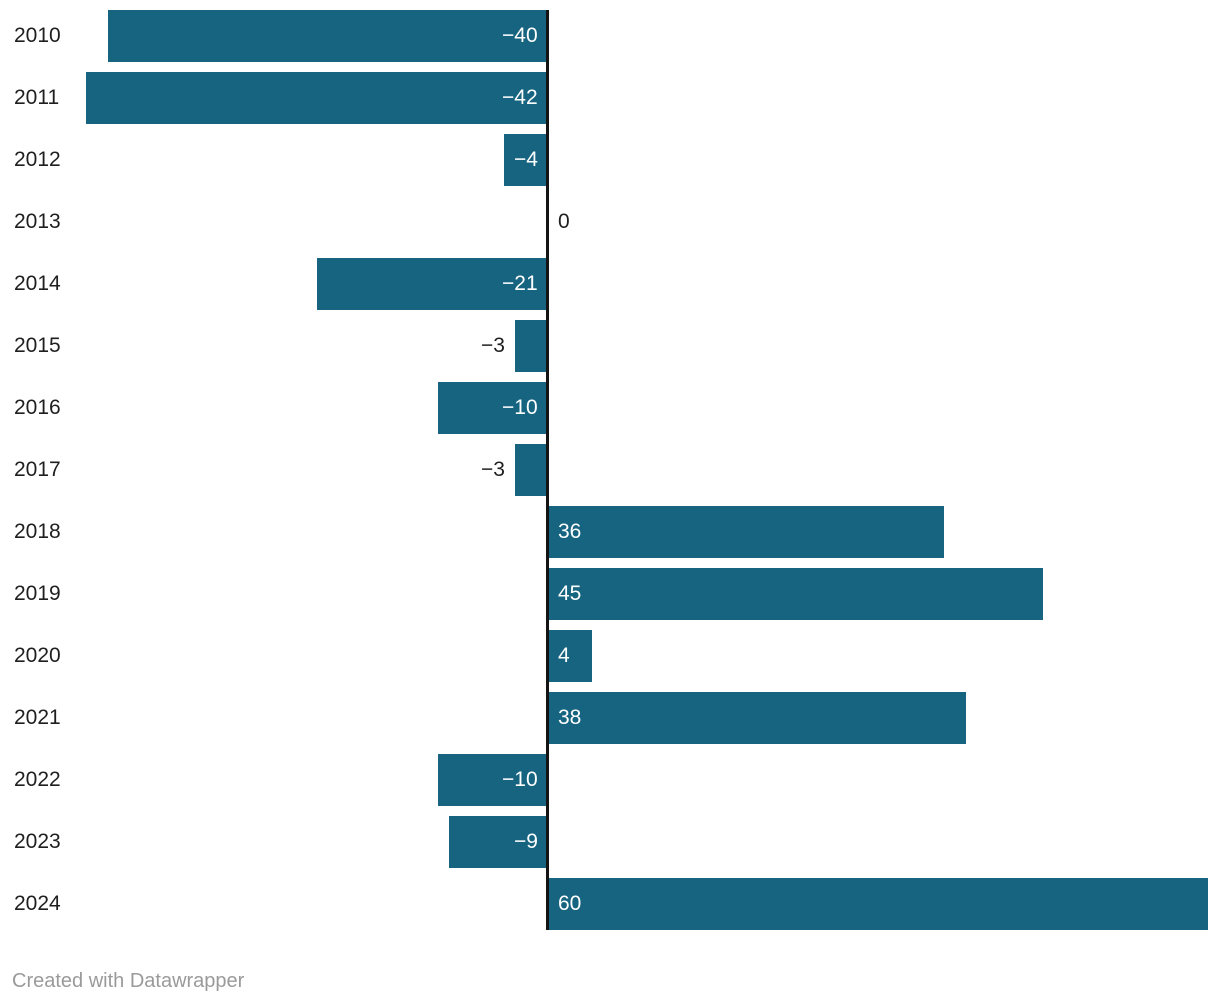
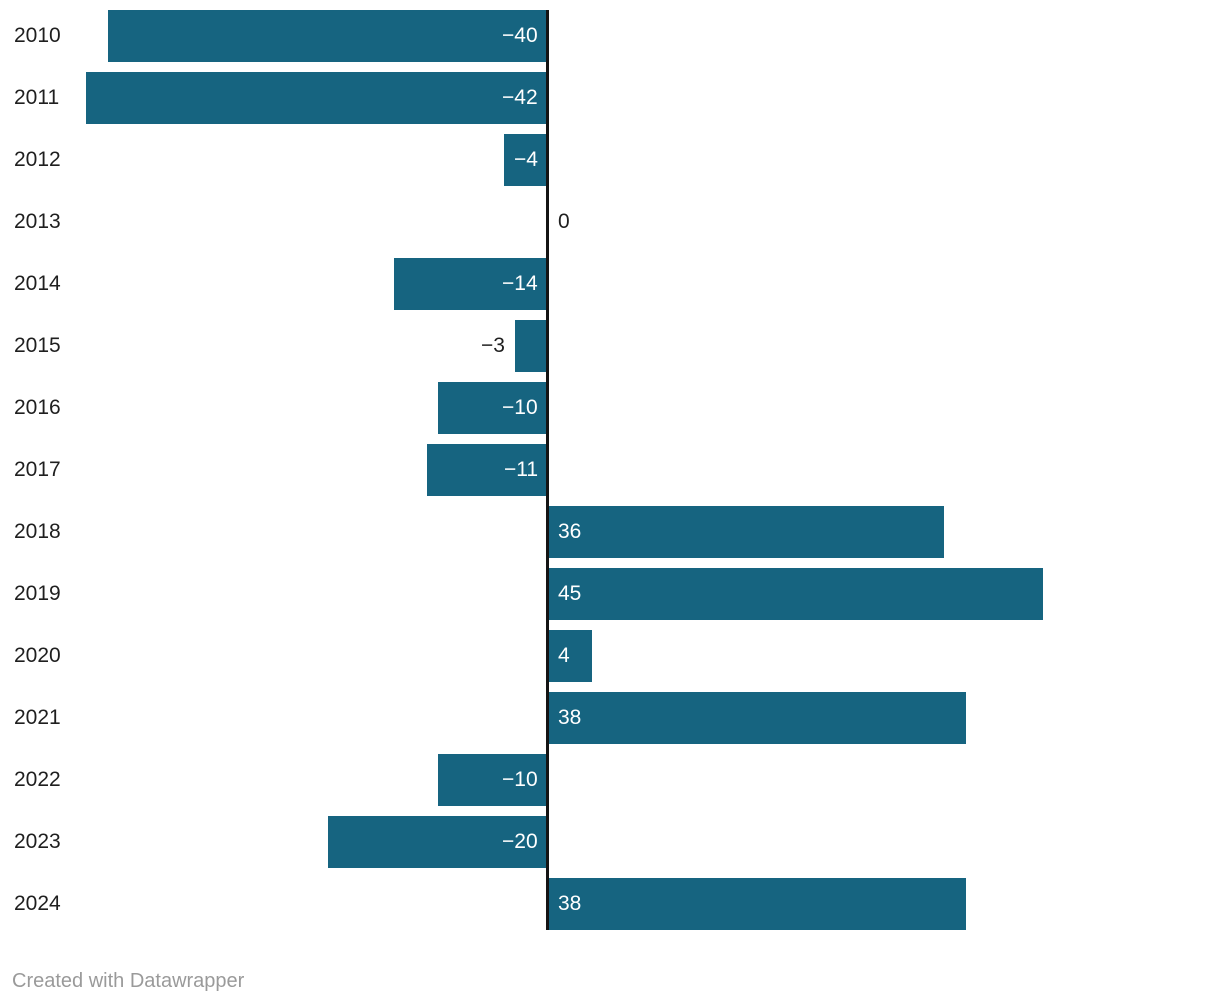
2014: −21 -> −14
2017: −3 -> −11
2023: −9 -> −20
2024: 60 -> 38
